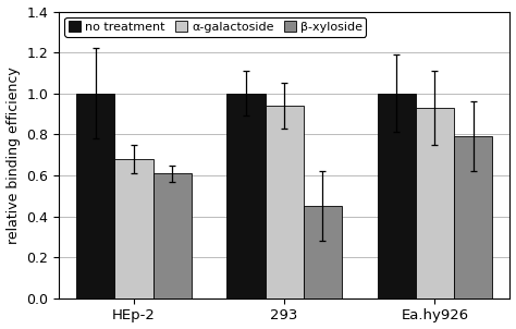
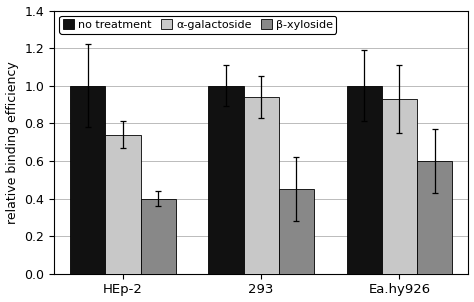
α-galactoside/HEp-2: 0.68 -> 0.74
β-xyloside/HEp-2: 0.61 -> 0.40
β-xyloside/Ea.hy926: 0.79 -> 0.60
